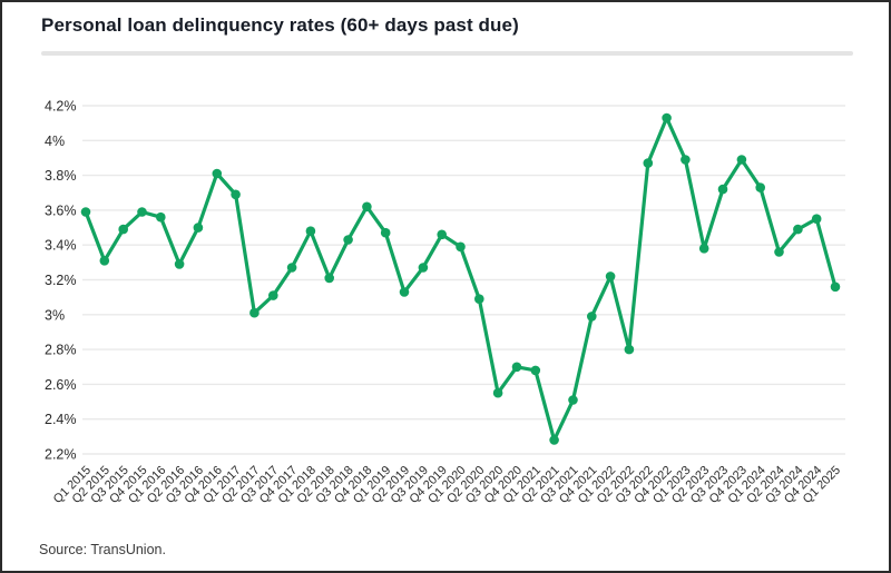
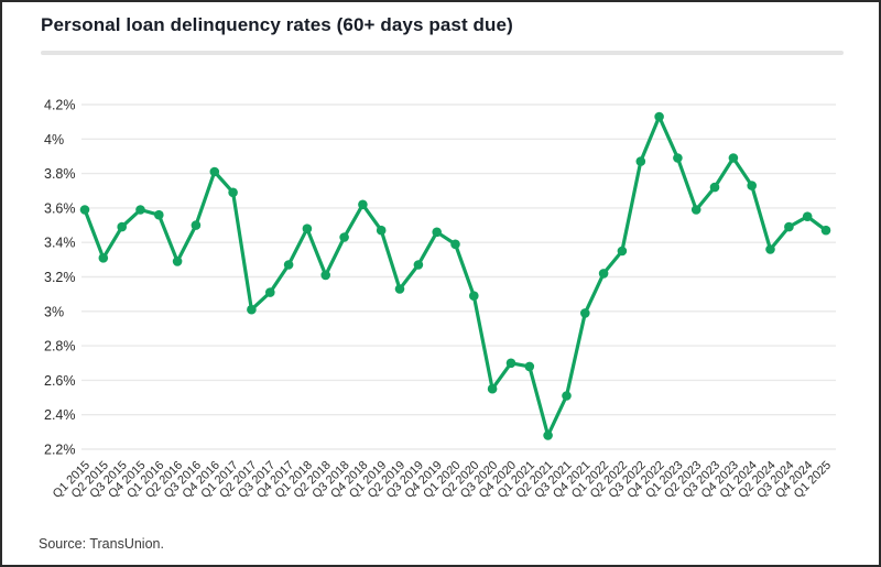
Q2 2022: 2.80% -> 3.35%
Q2 2023: 3.38% -> 3.59%
Q1 2025: 3.16% -> 3.47%
